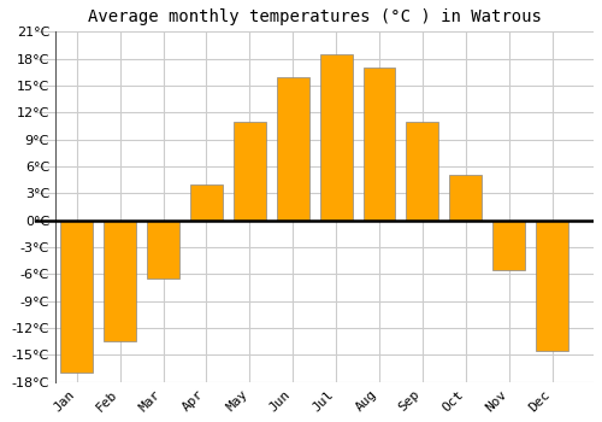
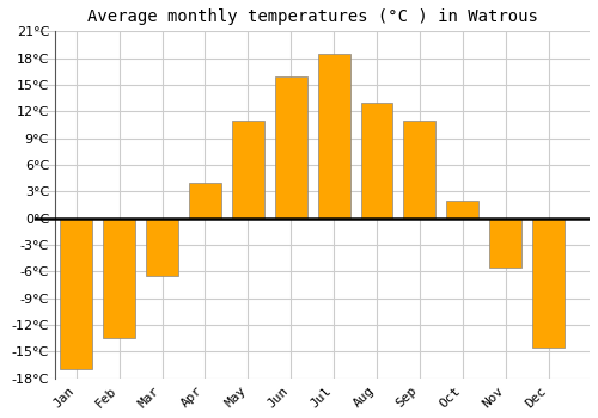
Aug: 17.0°C -> 13.0°C
Oct: 5.0°C -> 2.0°C
